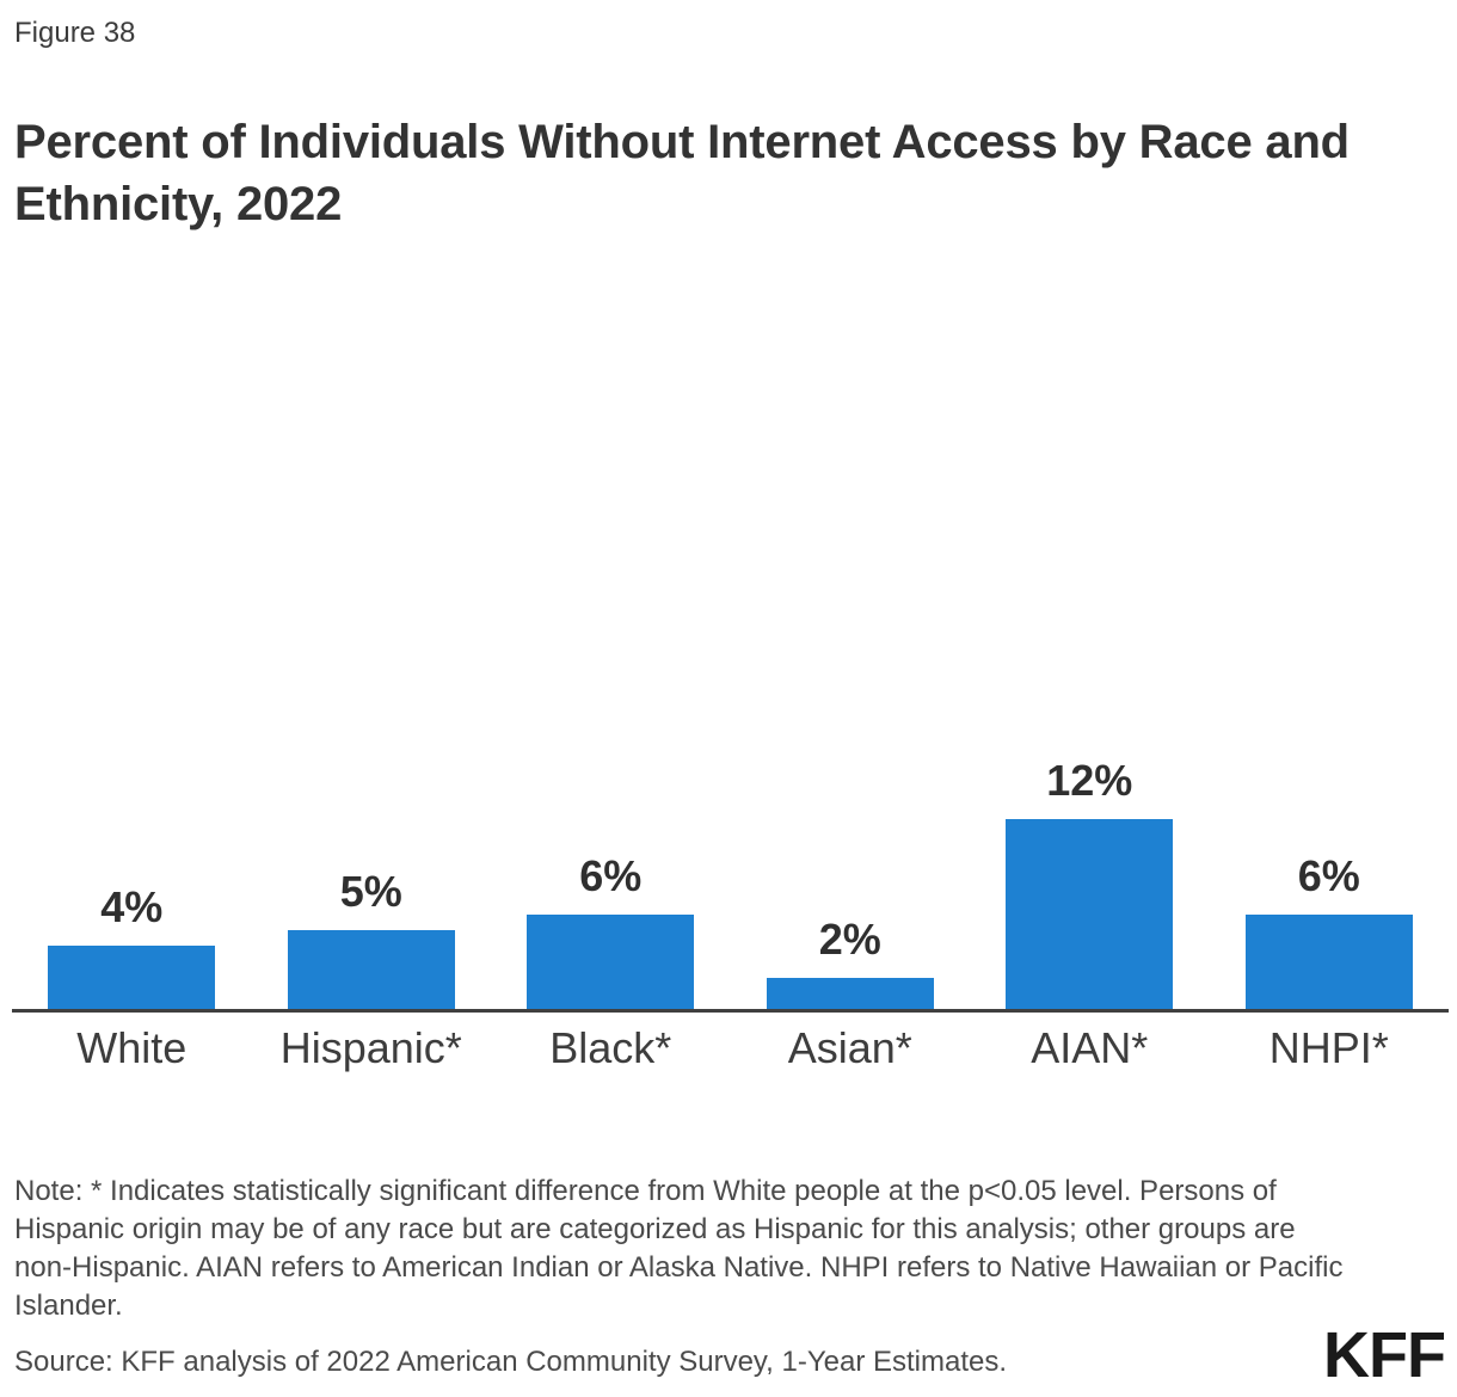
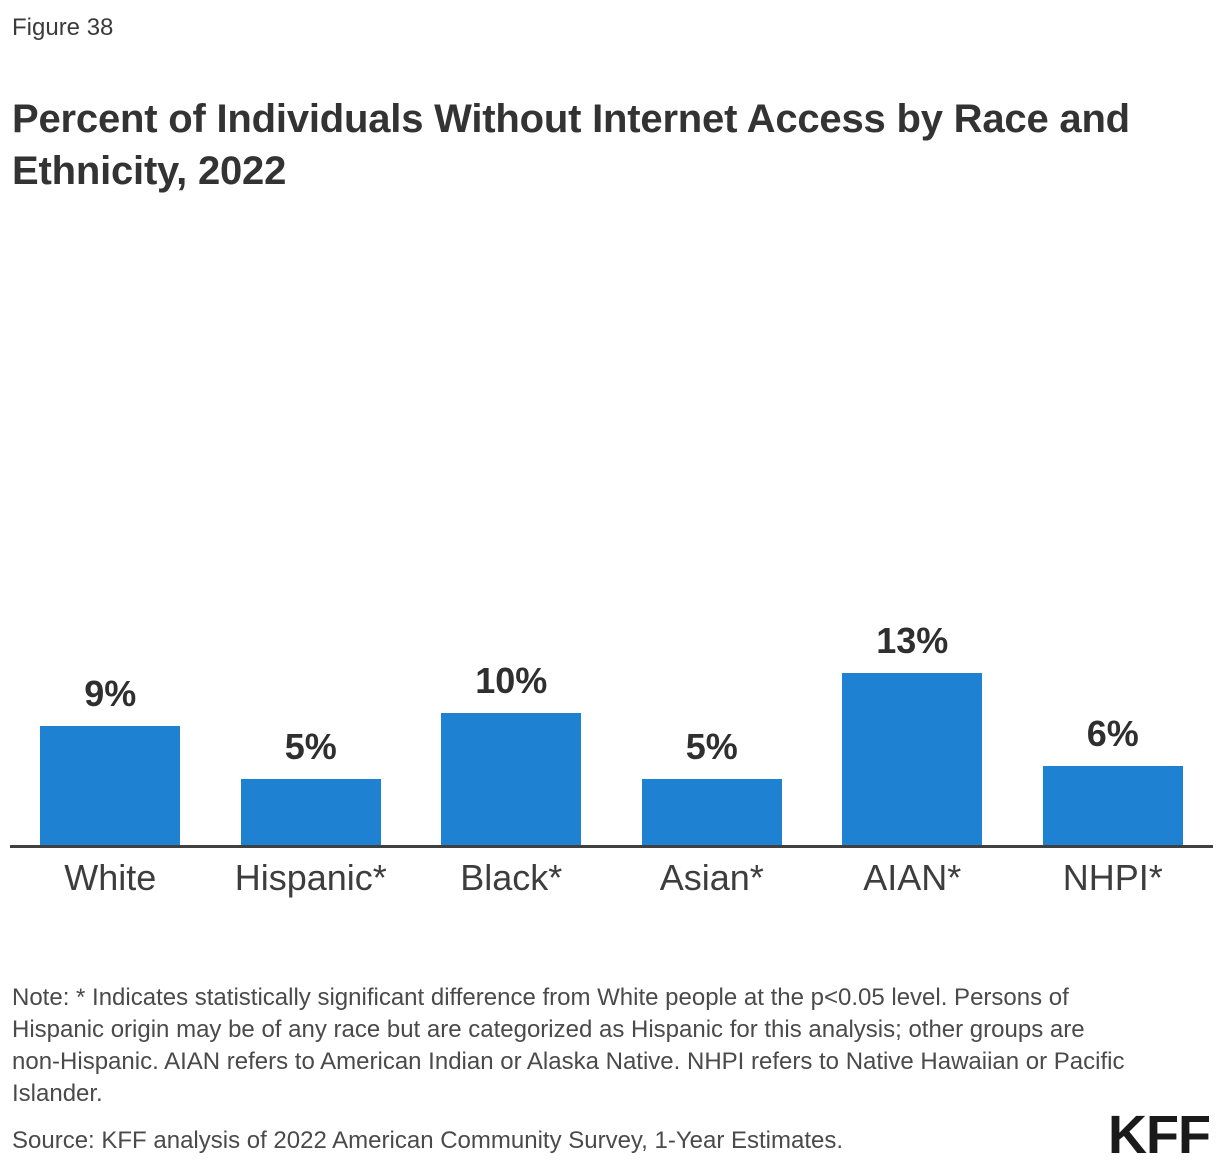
White: 4% -> 9%
Black*: 6% -> 10%
Asian*: 2% -> 5%
AIAN*: 12% -> 13%
